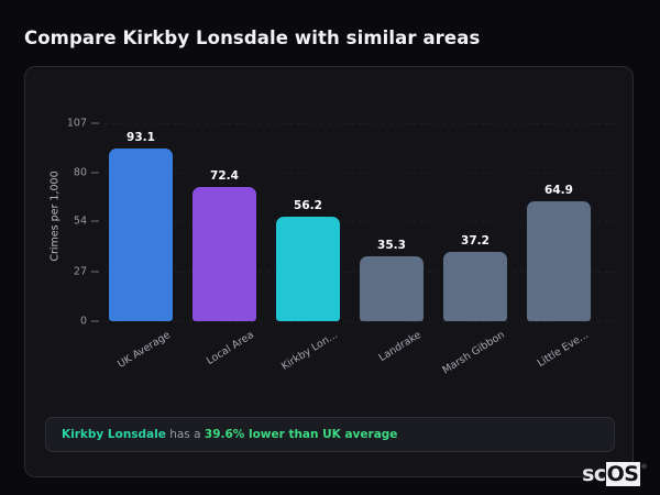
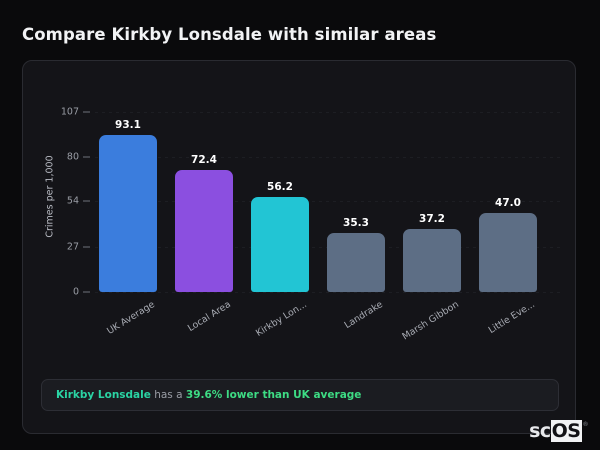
Little Eve...: 64.9 -> 47.0
